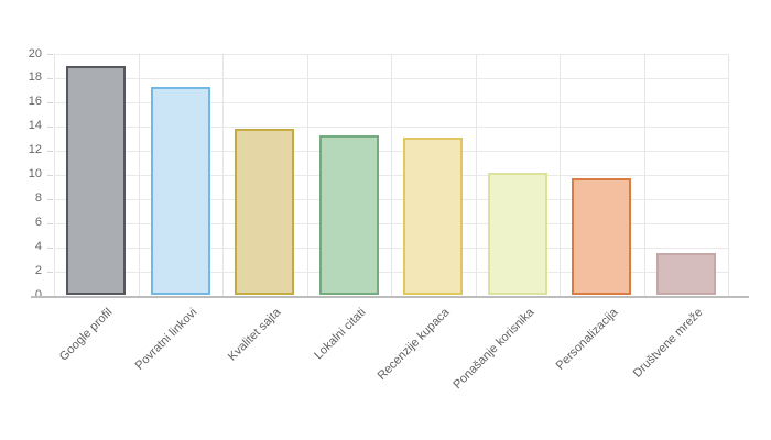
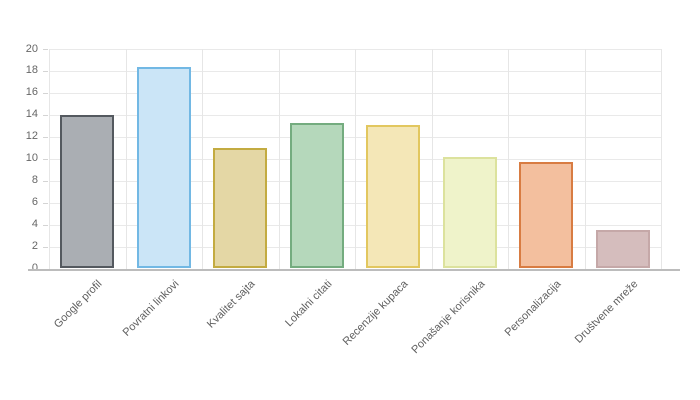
Google profil: 19.0 -> 14.0
Povratni linkovi: 17.3 -> 18.4
Kvalitet sajta: 13.8 -> 11.0
